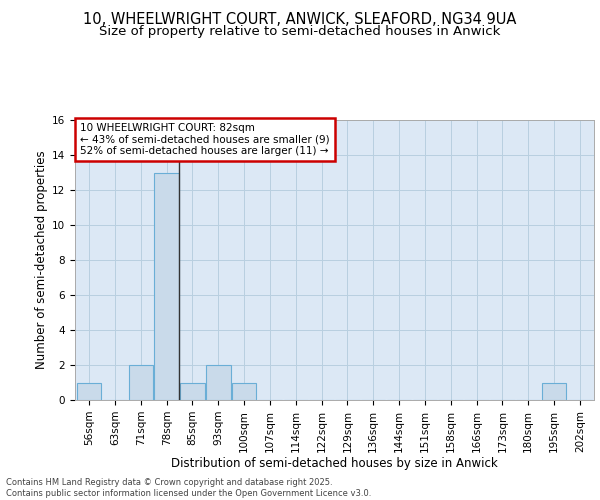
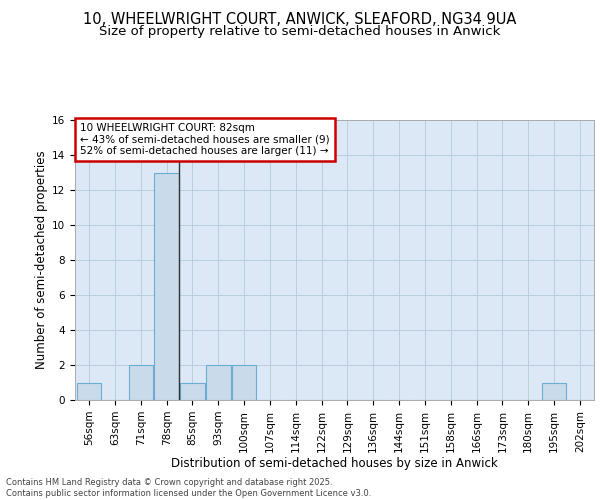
100sqm: 1 -> 2
